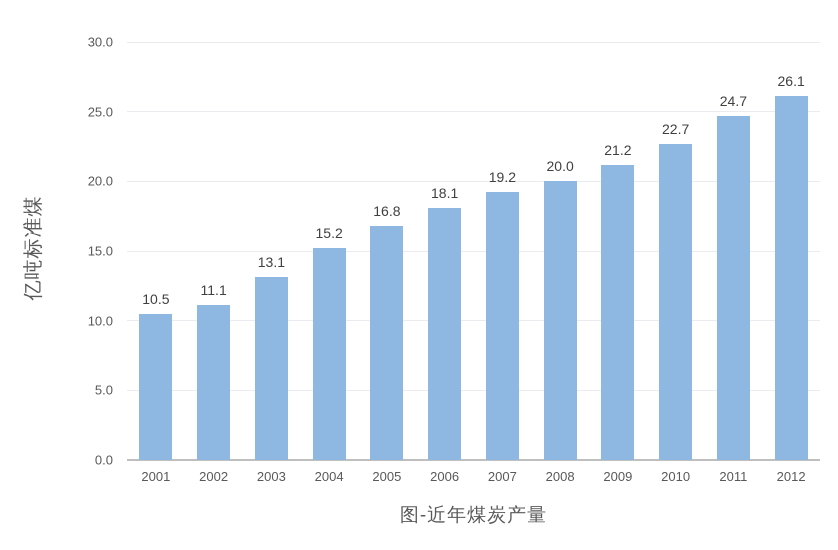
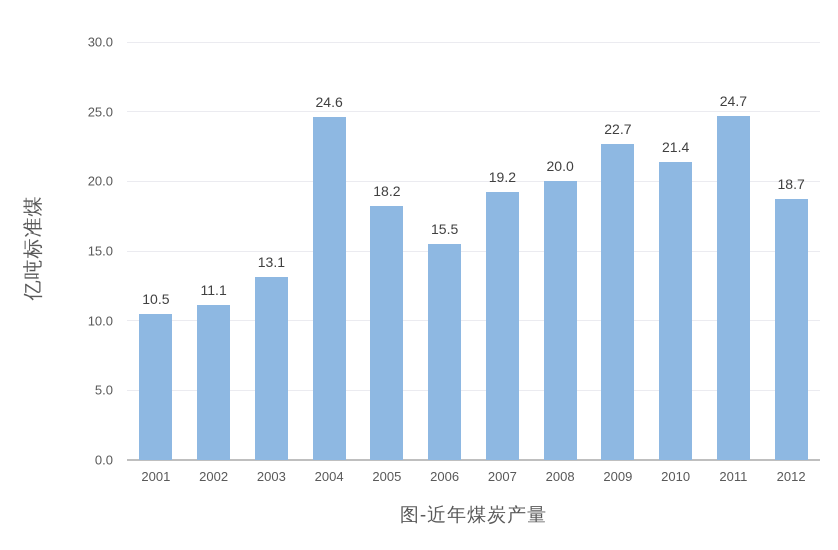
2004: 15.2 -> 24.6
2005: 16.8 -> 18.2
2006: 18.1 -> 15.5
2009: 21.2 -> 22.7
2010: 22.7 -> 21.4
2012: 26.1 -> 18.7
